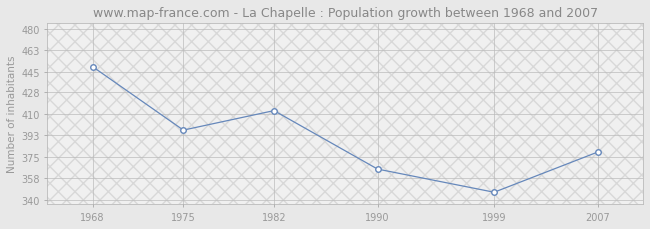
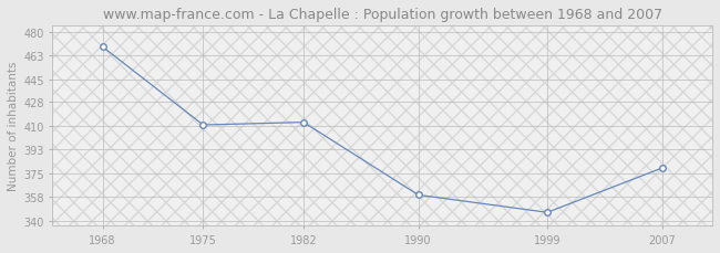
1968: 449 -> 469
1975: 397 -> 411
1990: 365 -> 359
